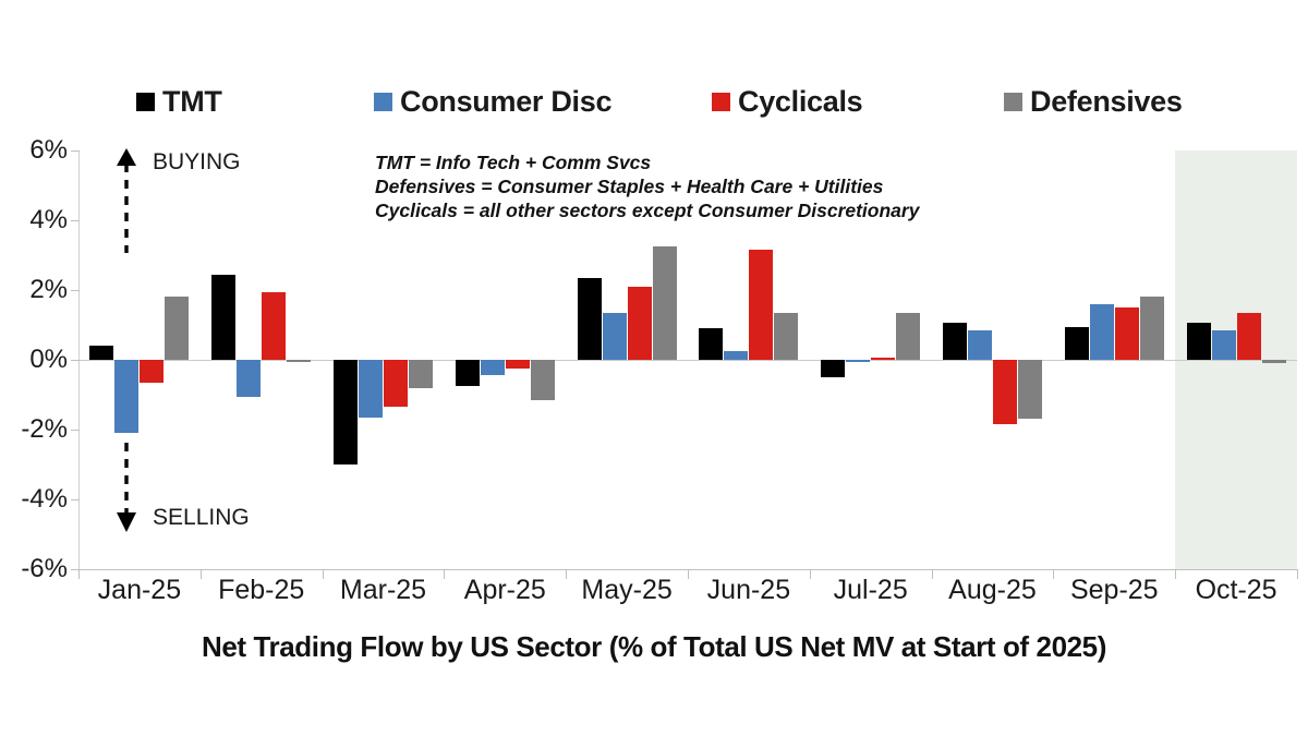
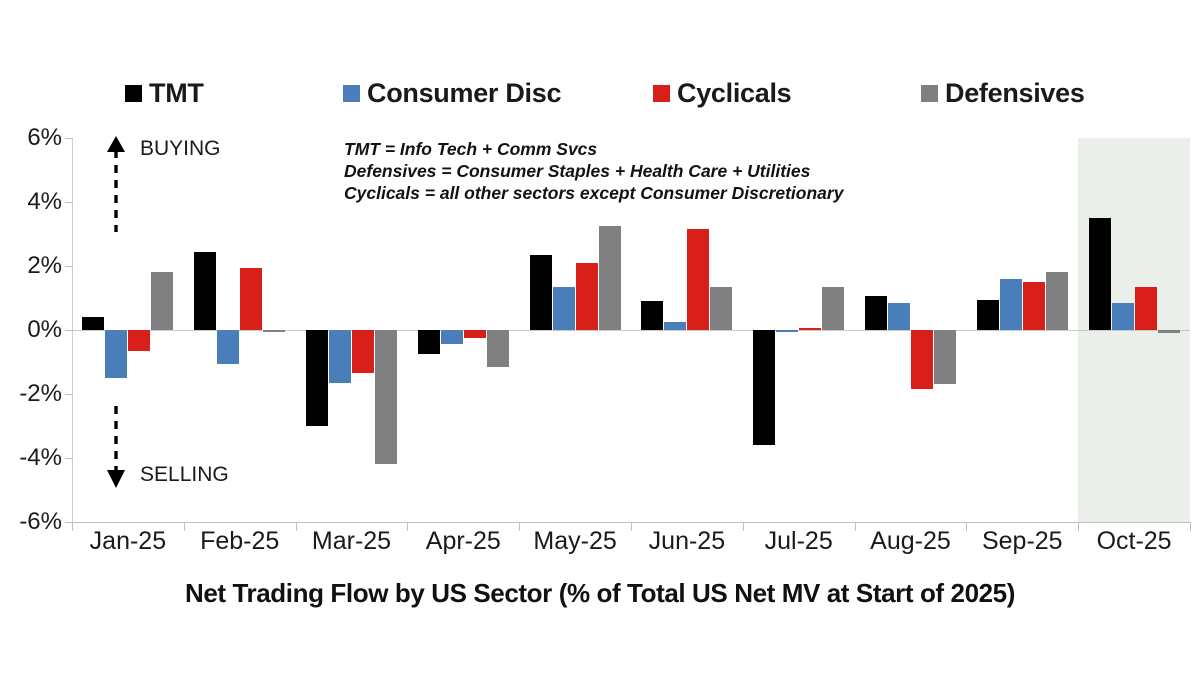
Consumer Disc/Jan-25: -2.1% -> -1.5%
Defensives/Mar-25: -0.8% -> -4.2%
TMT/Jul-25: -0.5% -> -3.6%
TMT/Oct-25: 1.1% -> 3.5%
